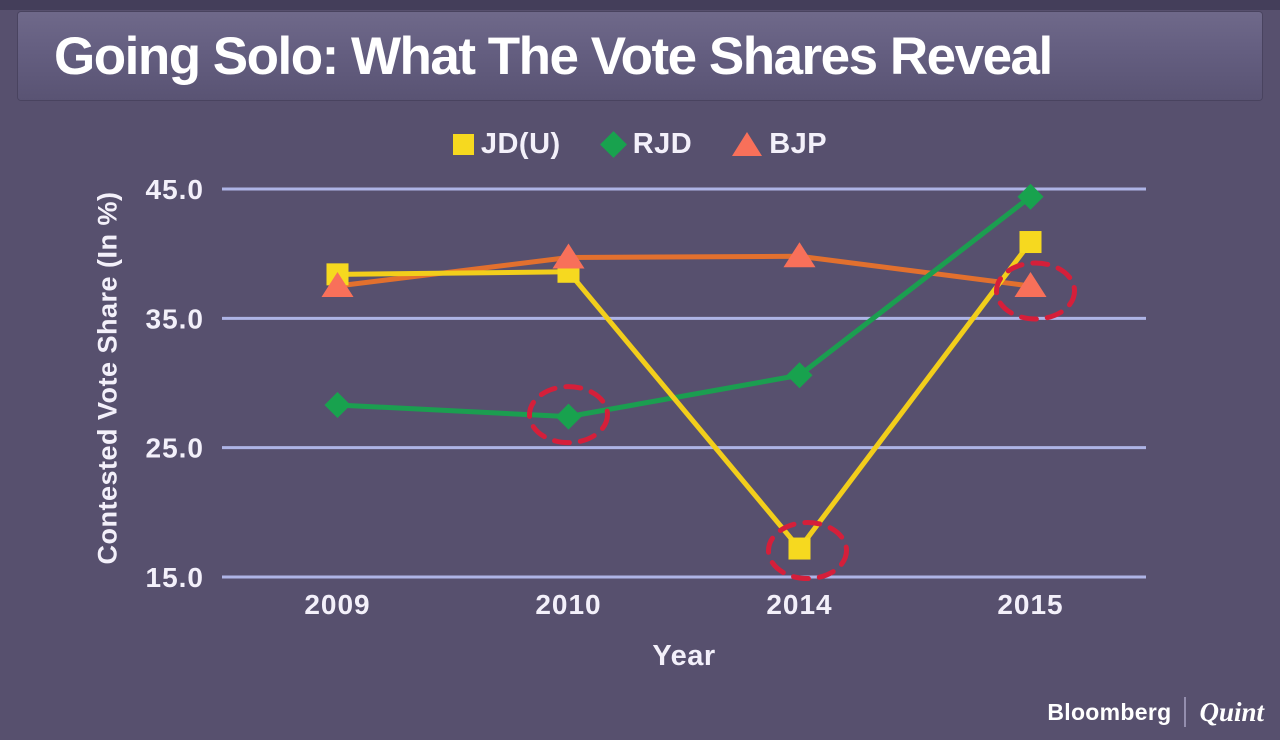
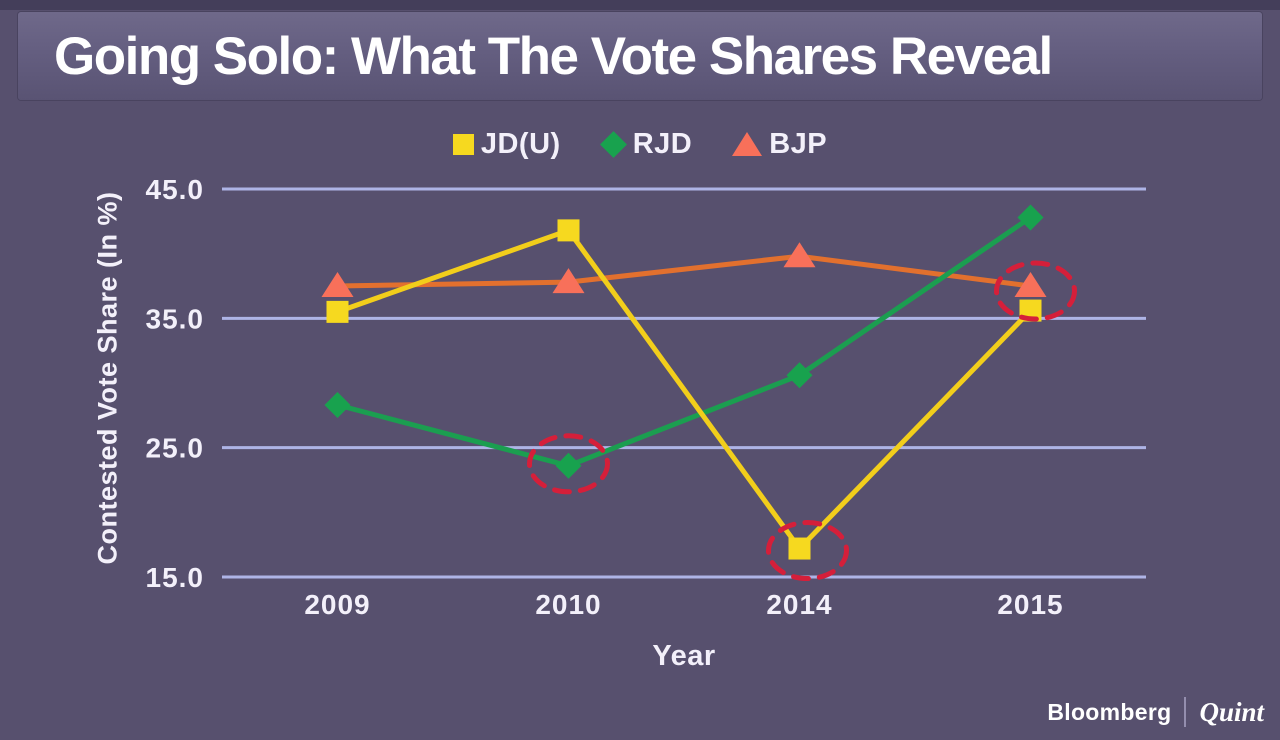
JD(U)/2009: 38.4 -> 35.5
JD(U)/2010: 38.6 -> 41.8
RJD/2010: 27.4 -> 23.6
BJP/2010: 39.7 -> 37.8
JD(U)/2015: 40.9 -> 35.6
RJD/2015: 44.4 -> 42.8
